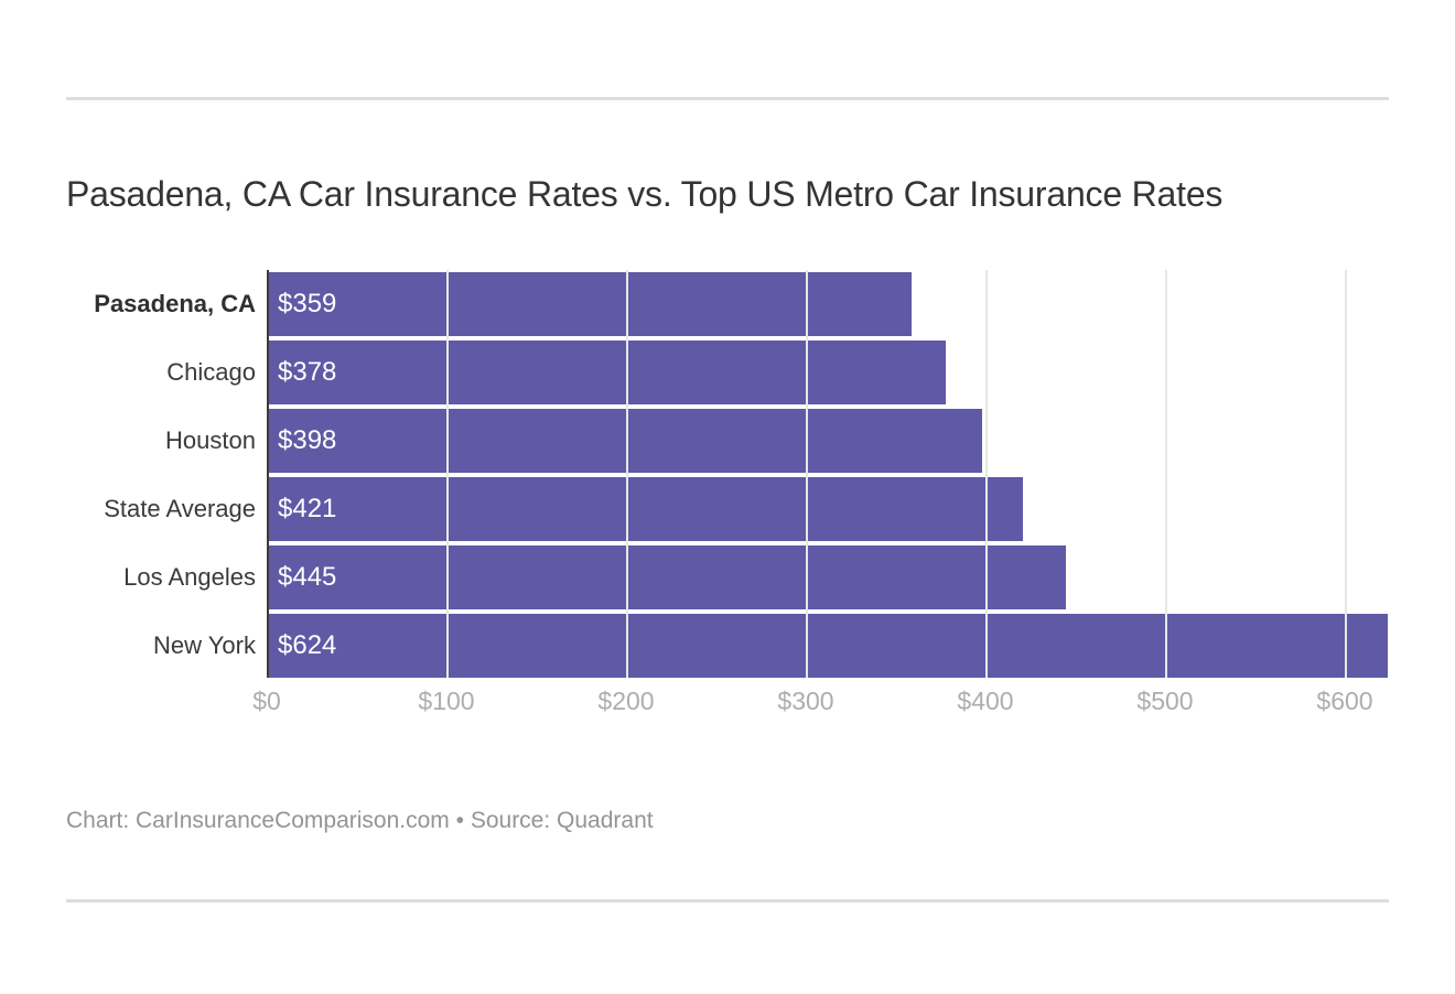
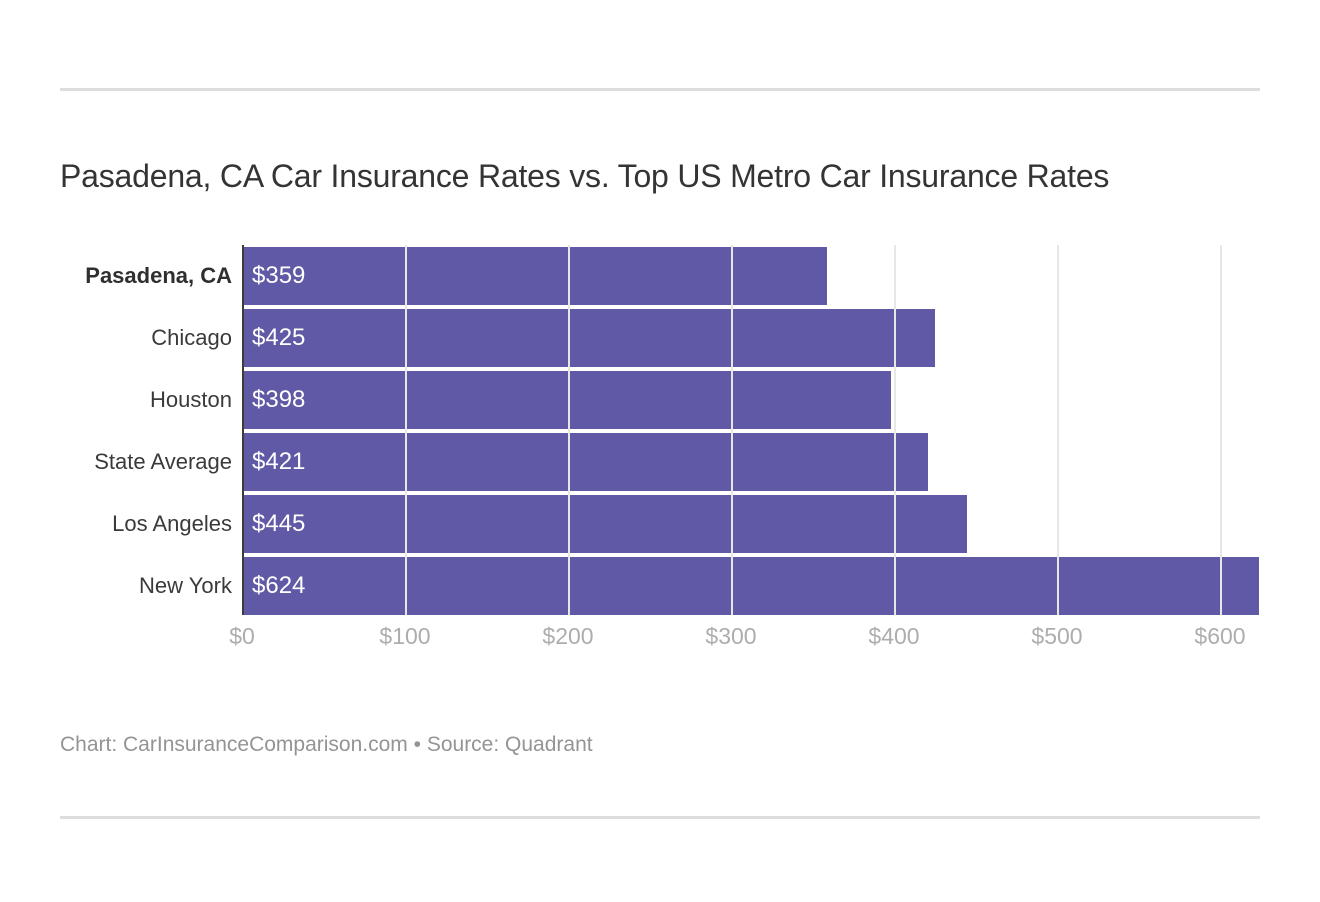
Chicago: $378 -> $425
